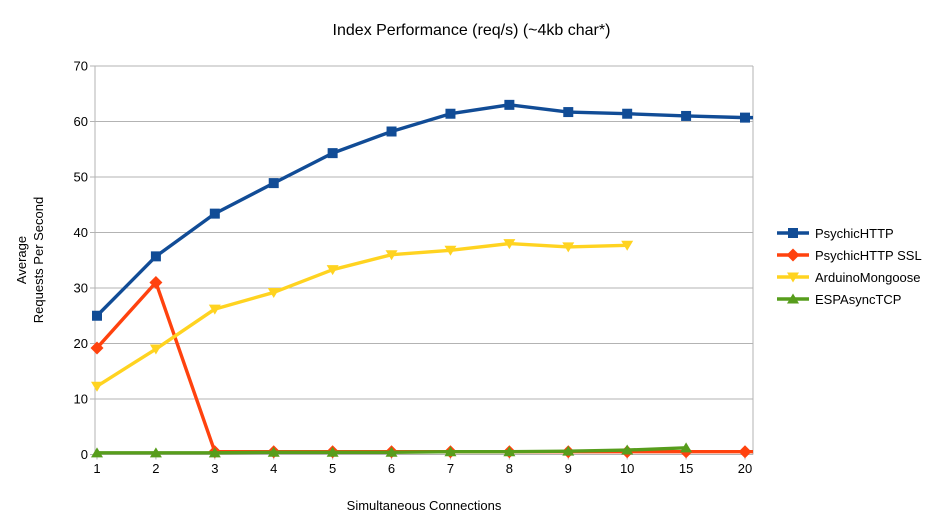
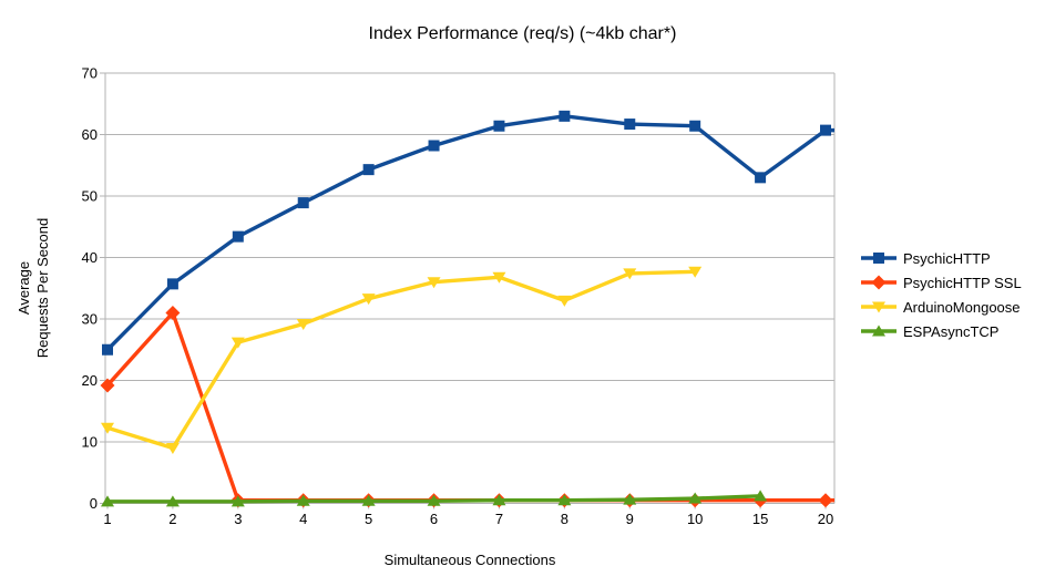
ArduinoMongoose/2: 19 -> 9
ArduinoMongoose/8: 38 -> 33
PsychicHTTP/15: 61 -> 53
